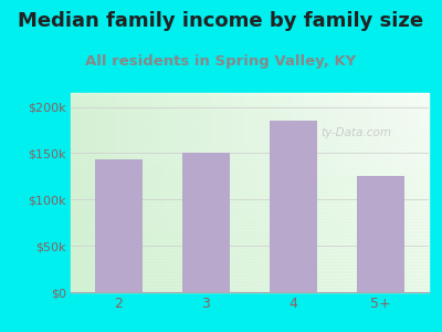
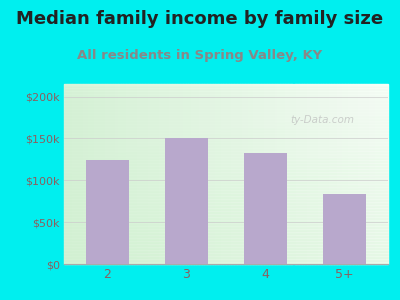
2: $143k -> $124k
4: $185k -> $132k
5+: $125k -> $84k
